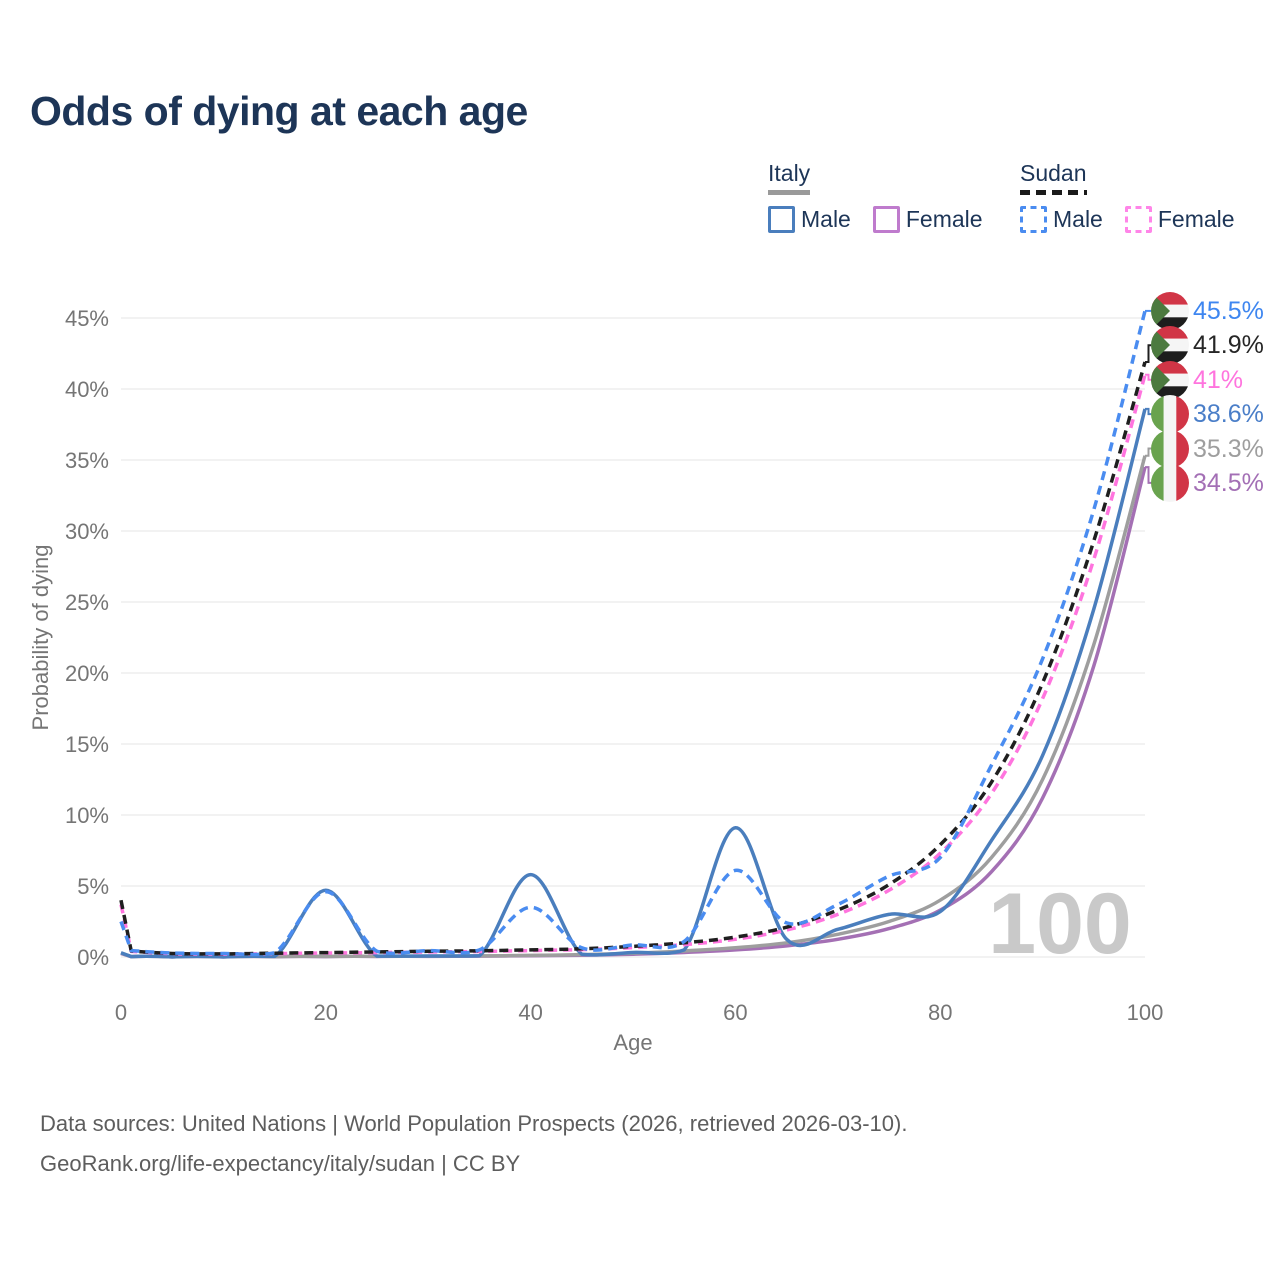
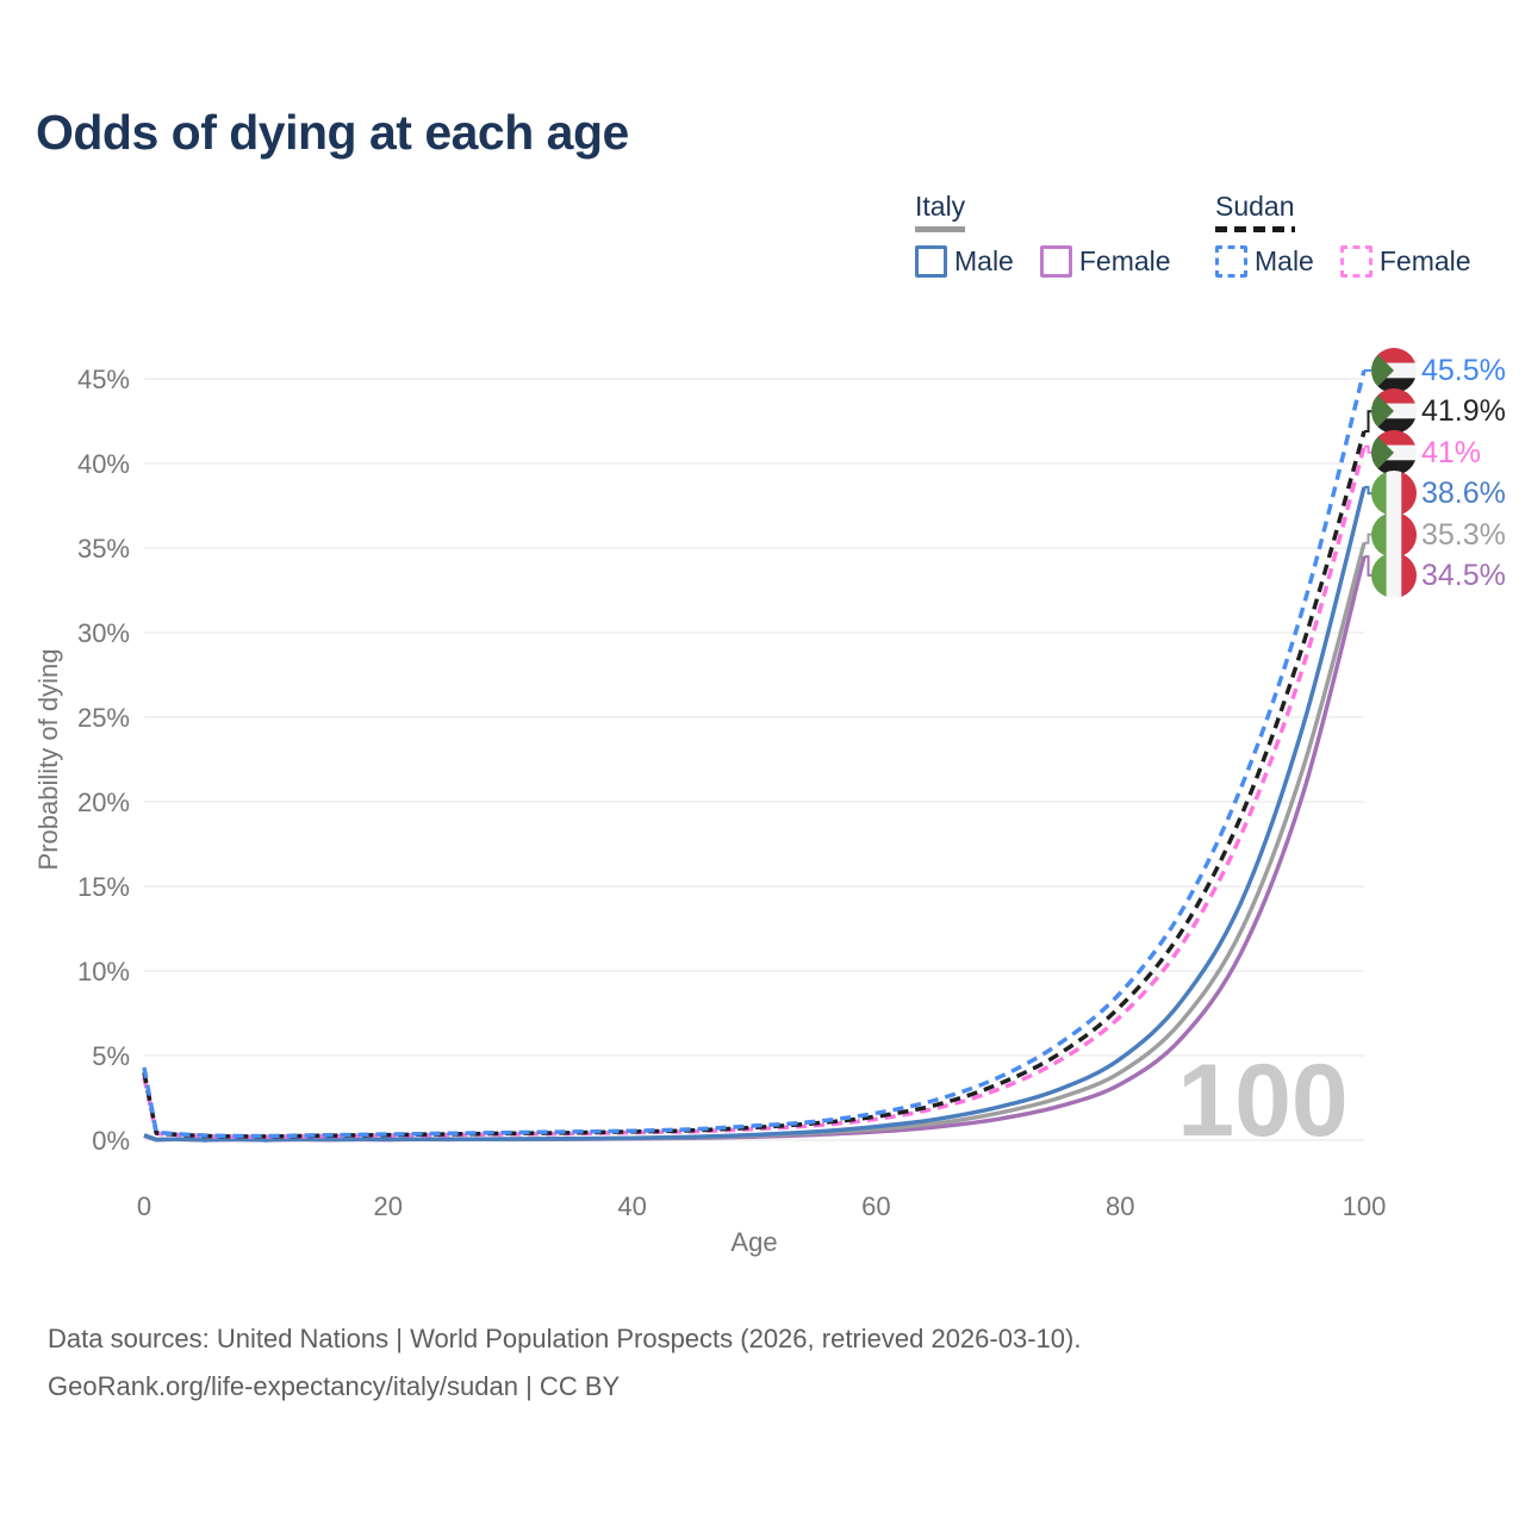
Sudan Male/0: 2.5% -> 4.3%
Sudan Male/20: 4.6% -> 0.3%
Italy Male/20: 4.7% -> 0.1%
Sudan Male/40: 3.5% -> 0.6%
Italy Male/40: 5.8% -> 0.1%
Sudan Male/60: 6.1% -> 1.6%
Italy Male/60: 9.1% -> 0.8%
Sudan Male/80: 7.0% -> 8.7%
Italy Male/80: 3.2% -> 4.8%
